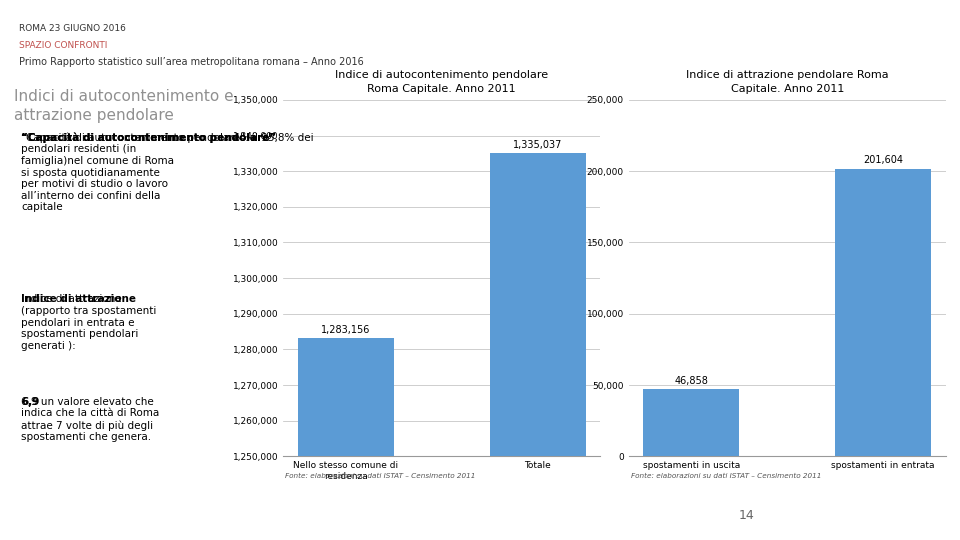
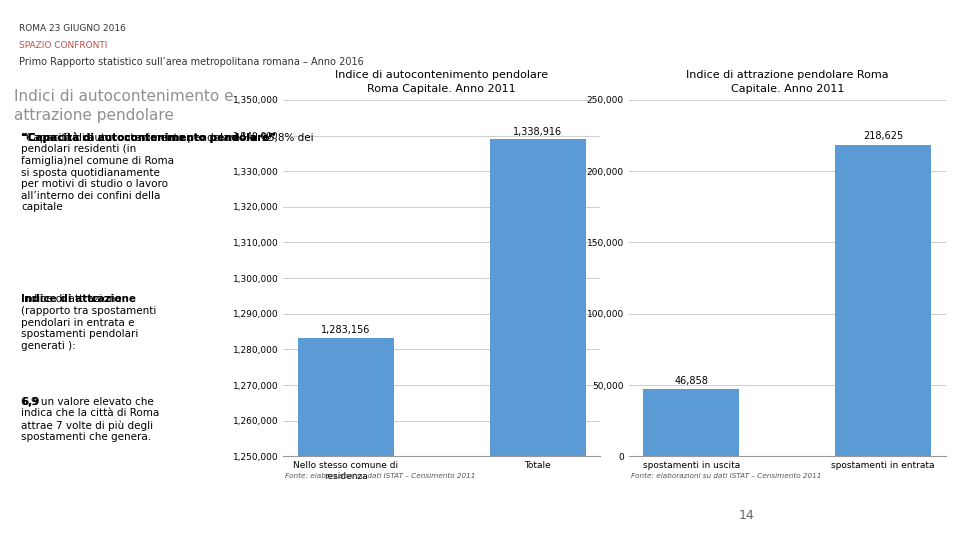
Totale: 1,335,037 -> 1,338,916
Indice di attrazione pendolare Roma Capitale. Anno 2011/spostamenti in entrata: 201,604 -> 218,625
